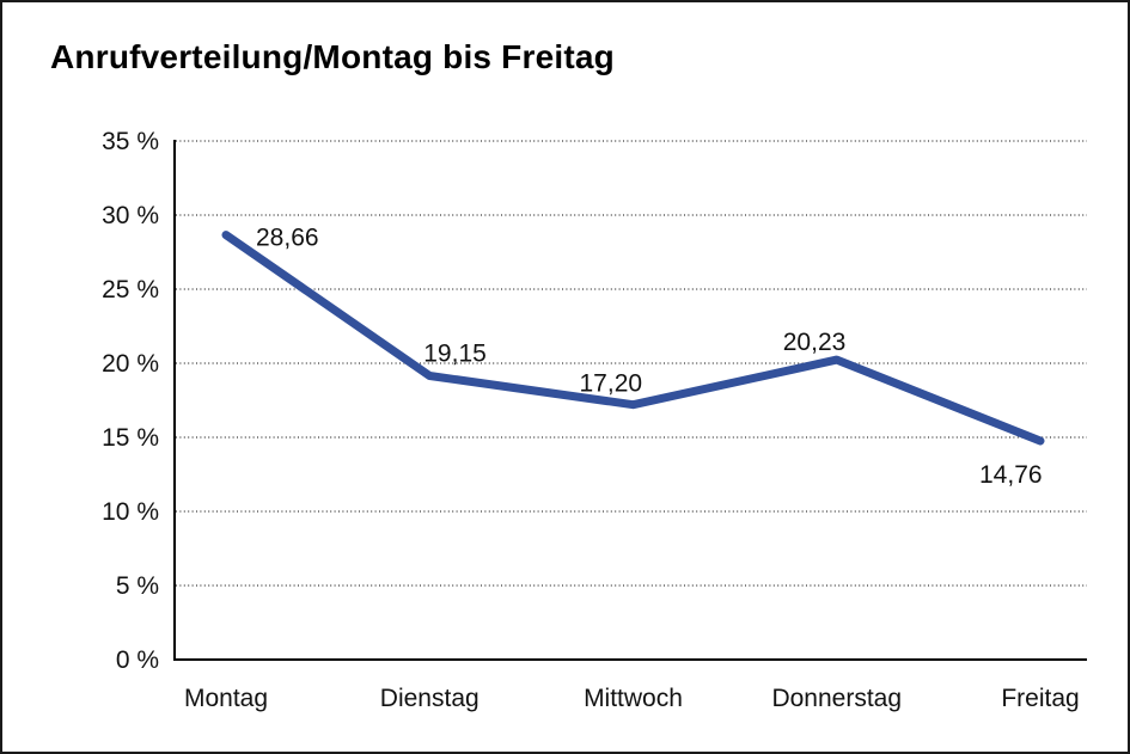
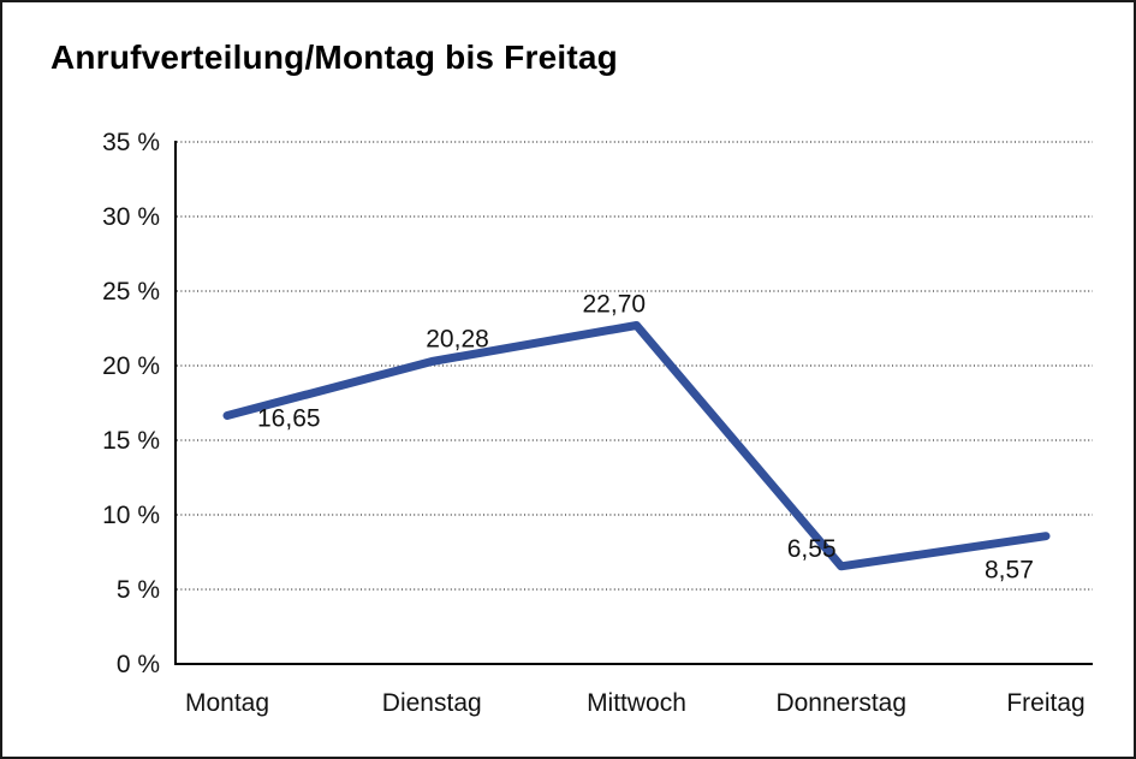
Montag: 28,66 -> 16,65
Dienstag: 19,15 -> 20,28
Mittwoch: 17,20 -> 22,70
Donnerstag: 20,23 -> 6,55
Freitag: 14,76 -> 8,57
